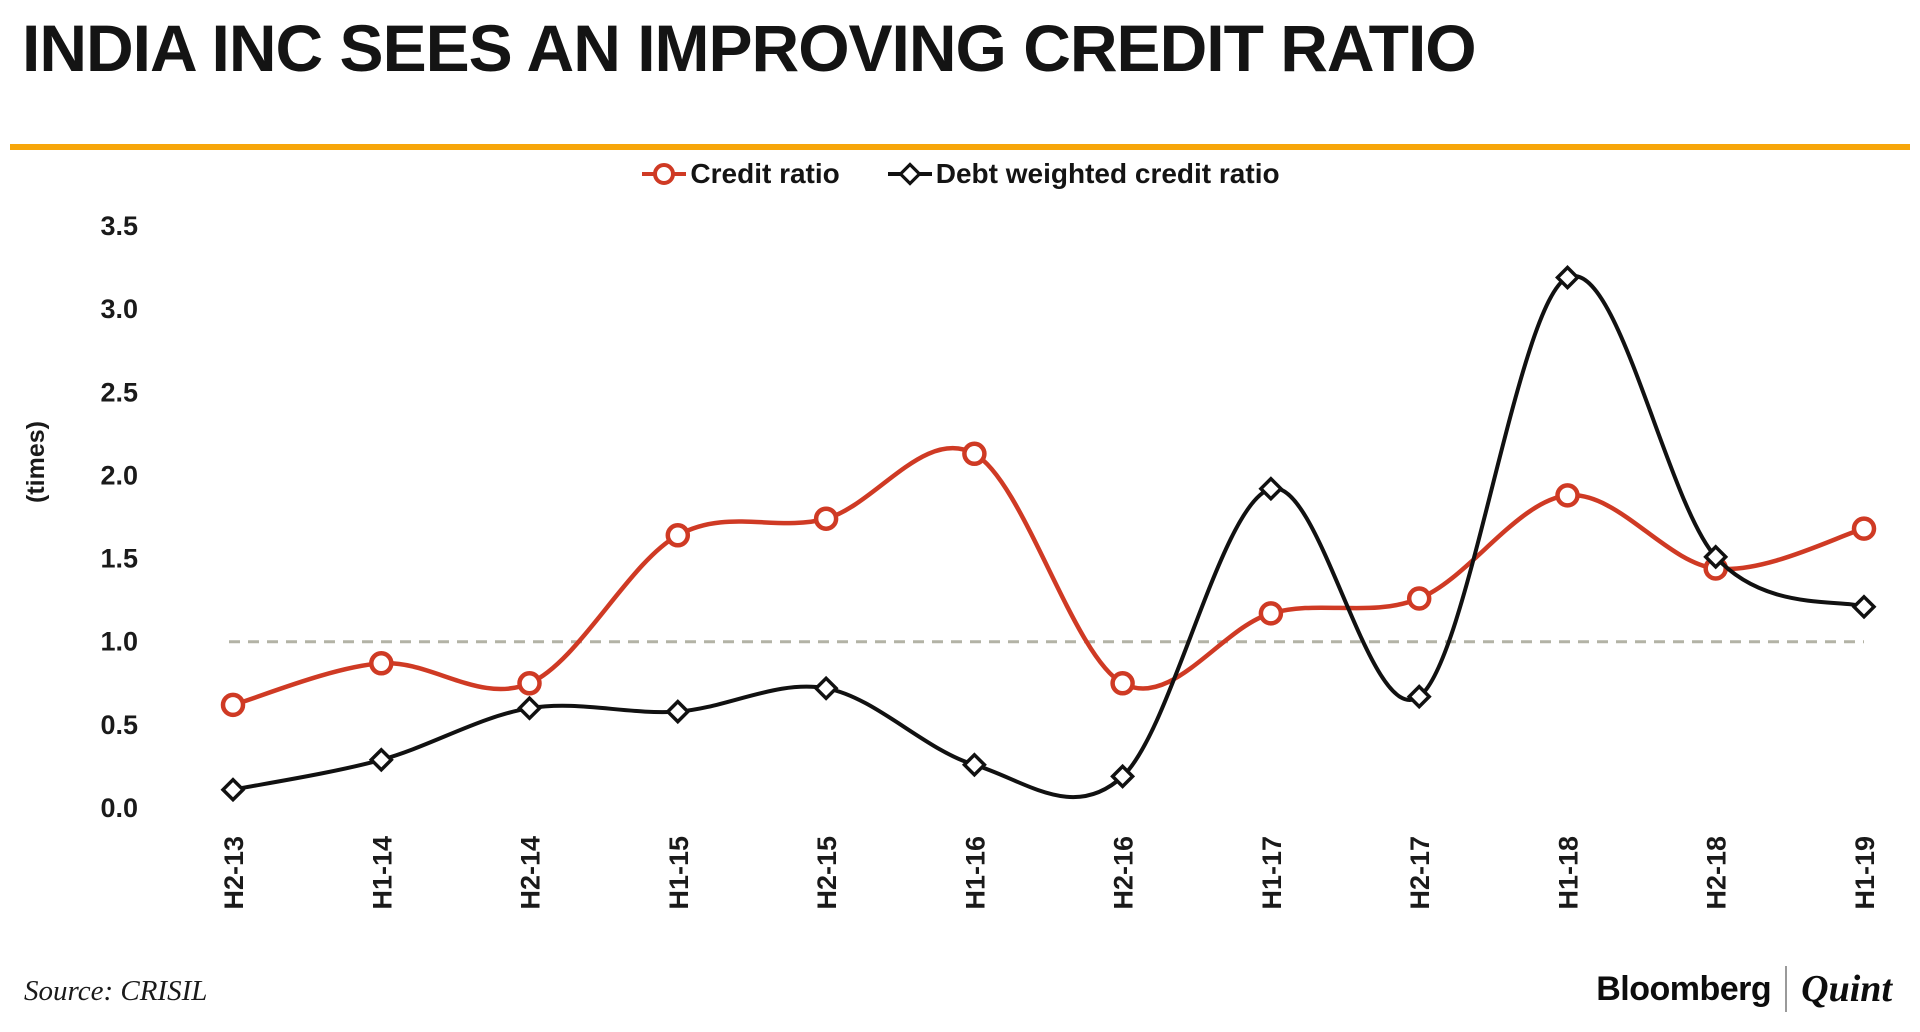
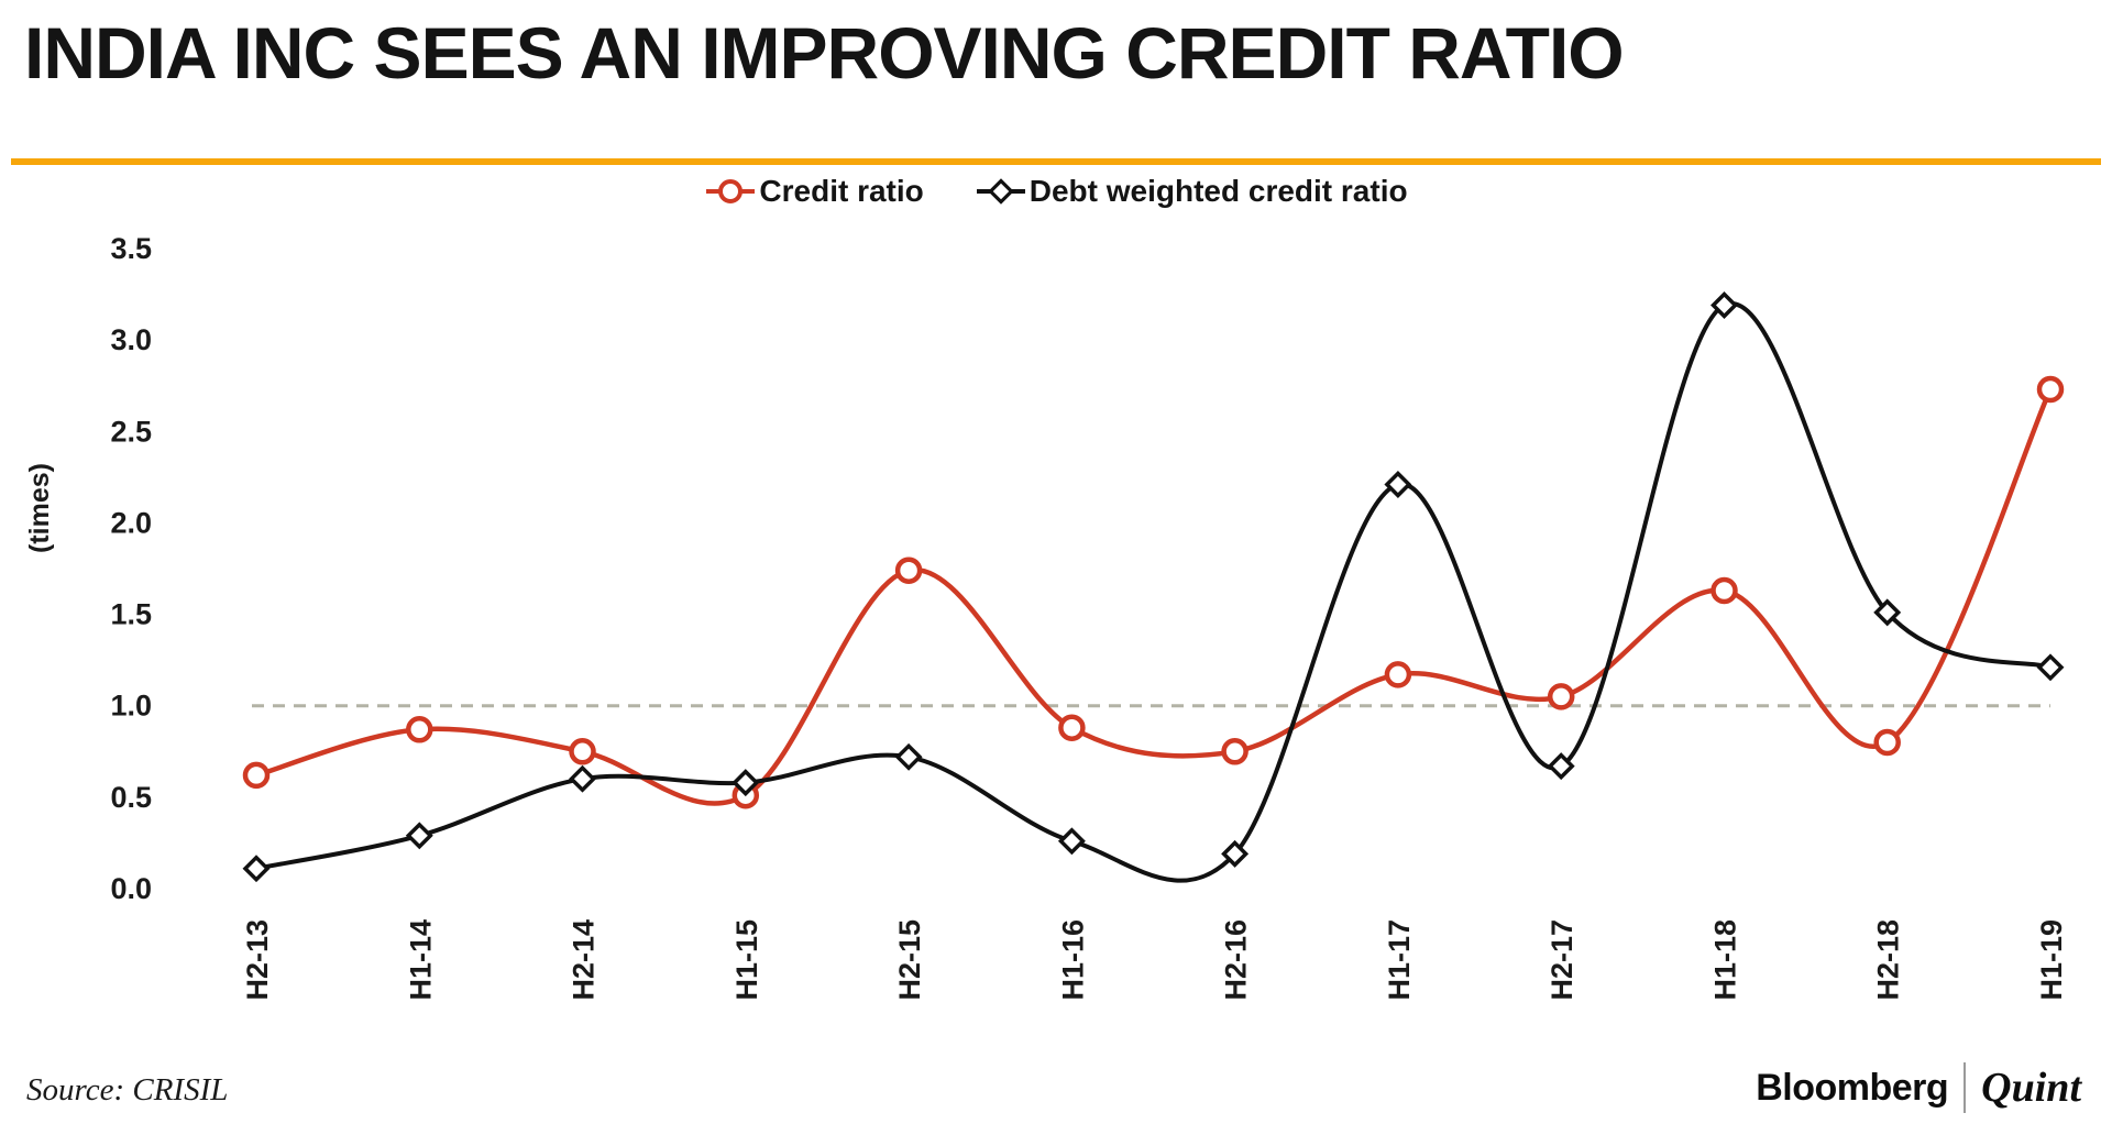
Credit ratio/H1-15: 1.64 -> 0.51
Credit ratio/H1-16: 2.13 -> 0.88
Debt weighted credit ratio/H1-17: 1.92 -> 2.21
Credit ratio/H2-17: 1.26 -> 1.05
Credit ratio/H1-18: 1.88 -> 1.63
Credit ratio/H2-18: 1.44 -> 0.80
Credit ratio/H1-19: 1.68 -> 2.73
